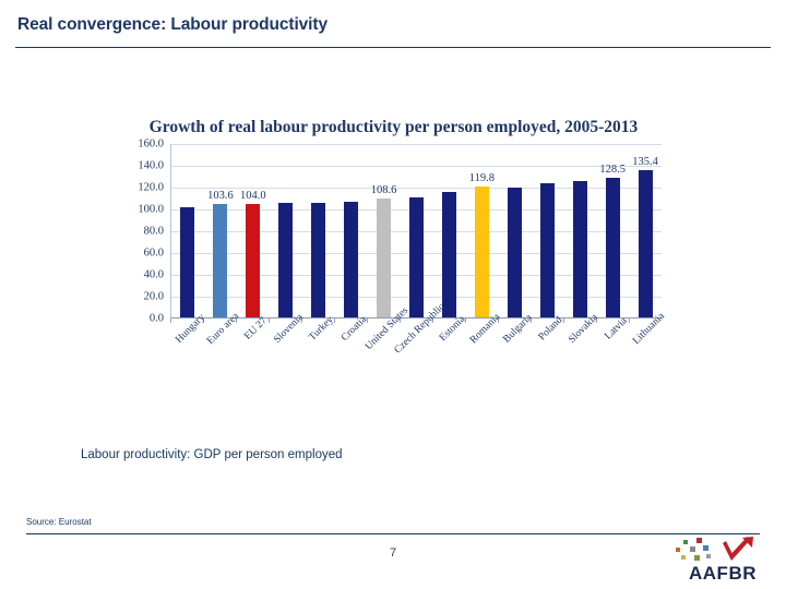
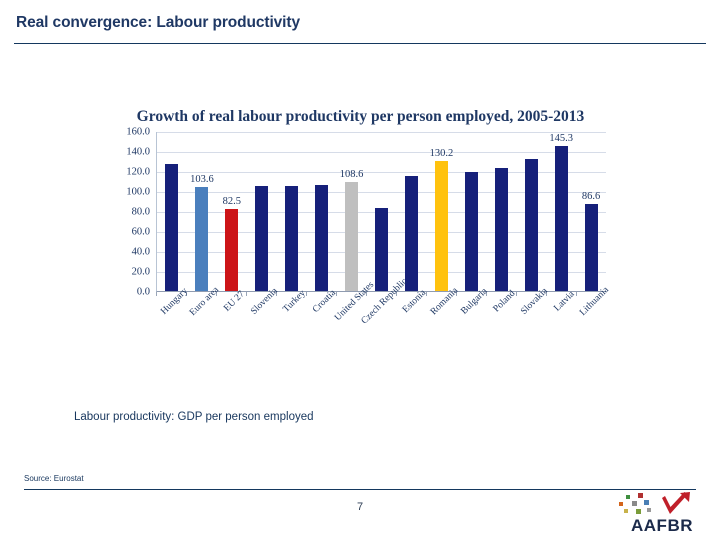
Hungary: 102 -> 127
EU 27: 104.0 -> 82.5
Czech Republic: 110 -> 83
Romania: 119.8 -> 130.2
Slovakia: 126 -> 132
Latvia: 128.5 -> 145.3
Lithuania: 135.4 -> 86.6
